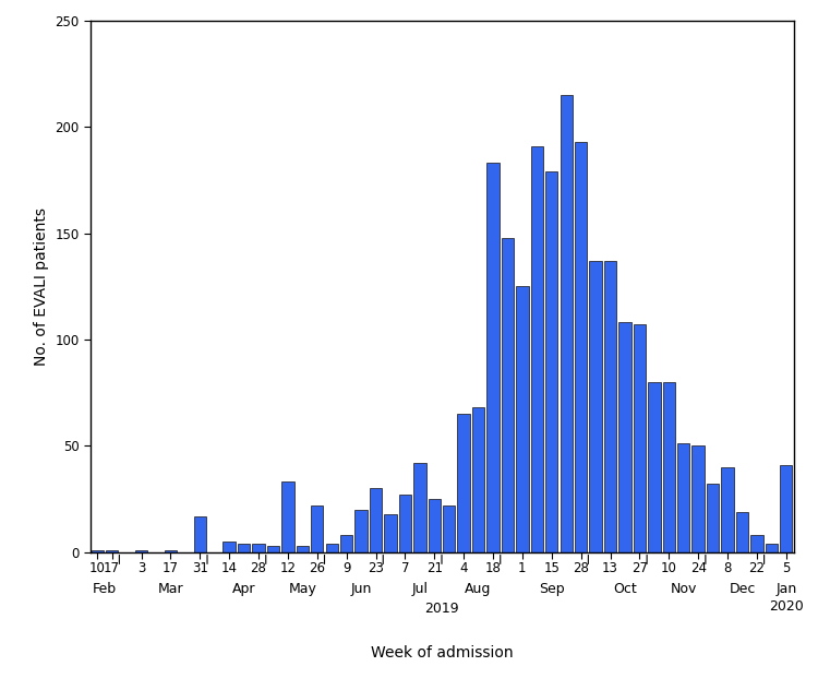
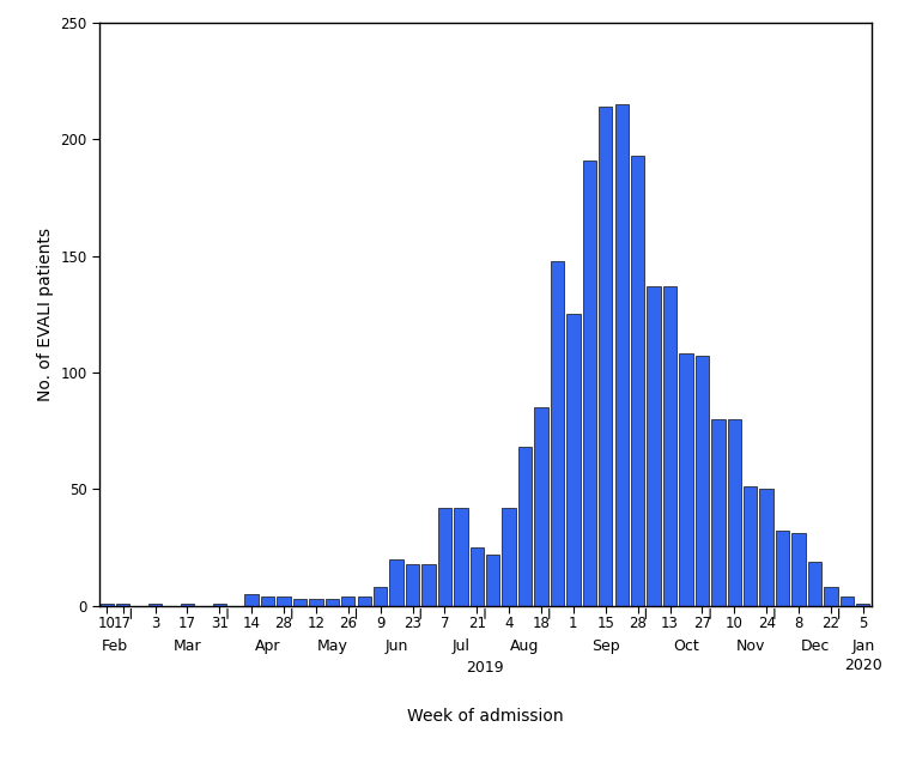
31: 17 -> 1
12: 33 -> 3
26: 22 -> 4
23: 30 -> 18
7: 27 -> 42
4: 65 -> 42
18: 183 -> 85
15: 179 -> 214
8: 40 -> 31
5: 41 -> 1
